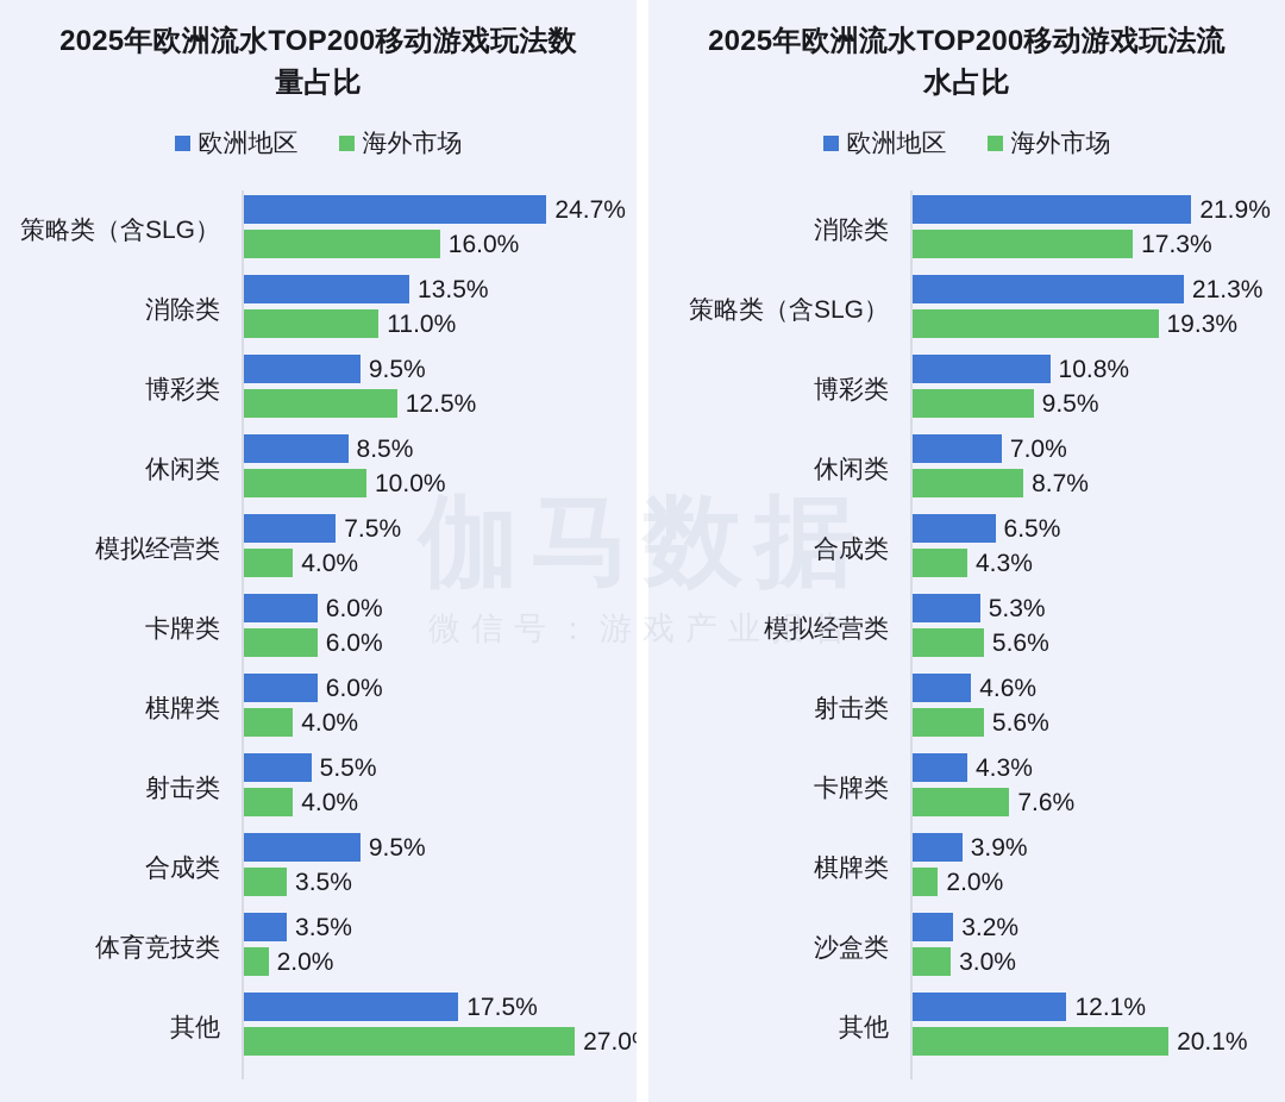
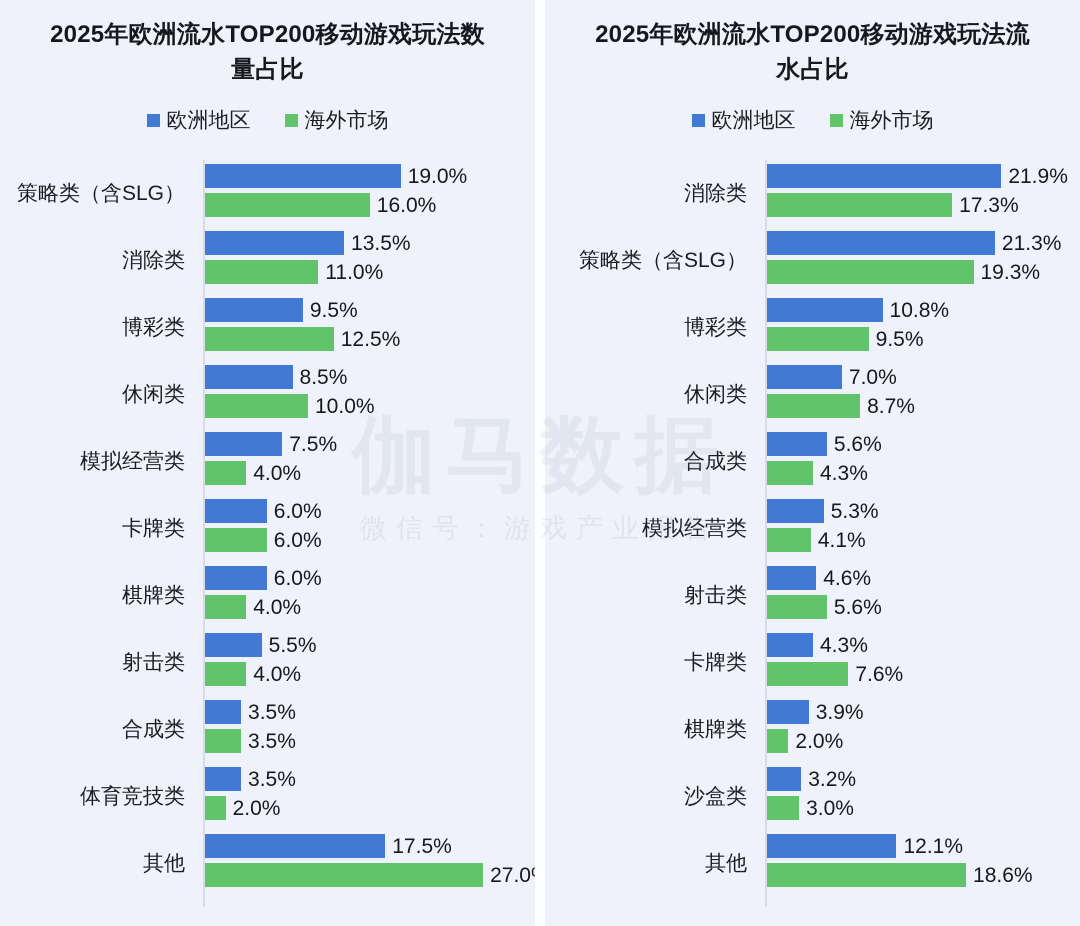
2025年欧洲流水TOP200移动游戏玩法数量占比/欧洲地区/策略类（含SLG）: 24.7% -> 19.0%
2025年欧洲流水TOP200移动游戏玩法数量占比/欧洲地区/合成类: 9.5% -> 3.5%
2025年欧洲流水TOP200移动游戏玩法流水占比/欧洲地区/合成类: 6.5% -> 5.6%
2025年欧洲流水TOP200移动游戏玩法流水占比/海外市场/模拟经营类: 5.6% -> 4.1%
2025年欧洲流水TOP200移动游戏玩法流水占比/海外市场/其他: 20.1% -> 18.6%
